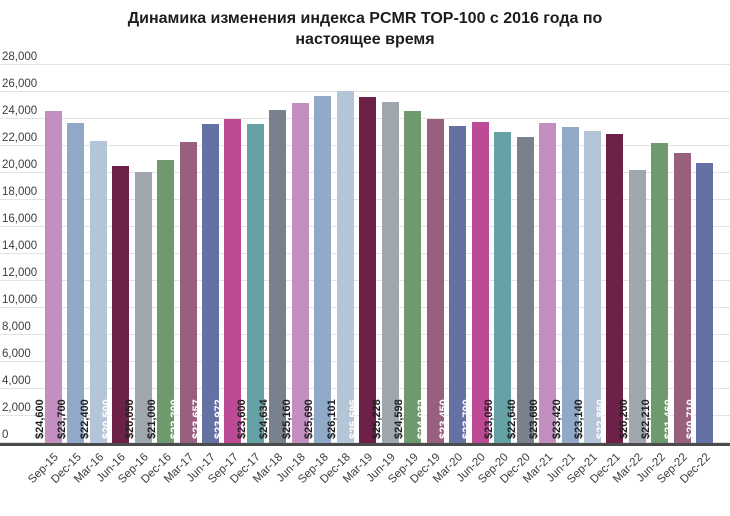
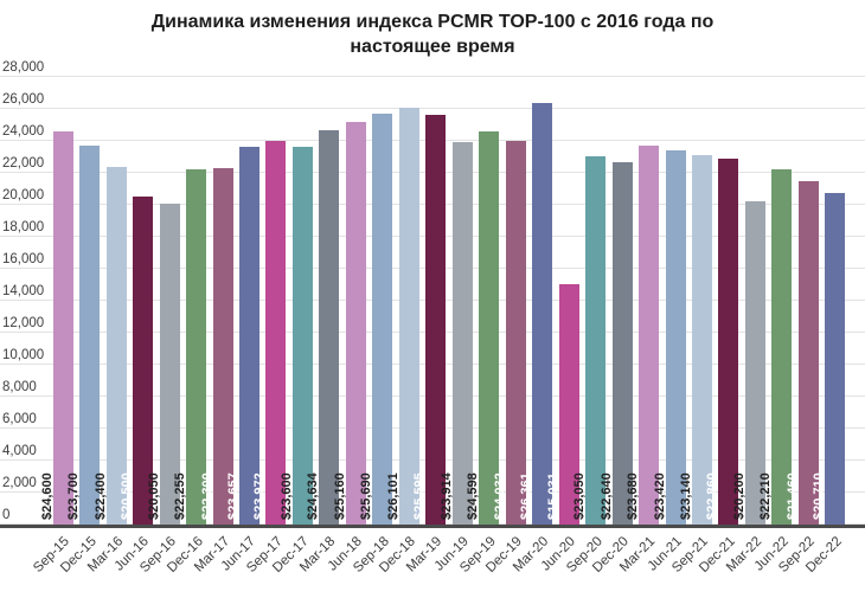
Dec-16: $21,000 -> $22,255
Jun-19: $25,228 -> $23,914
Mar-20: $23,450 -> $26,361
Jun-20: $23,790 -> $15,031
